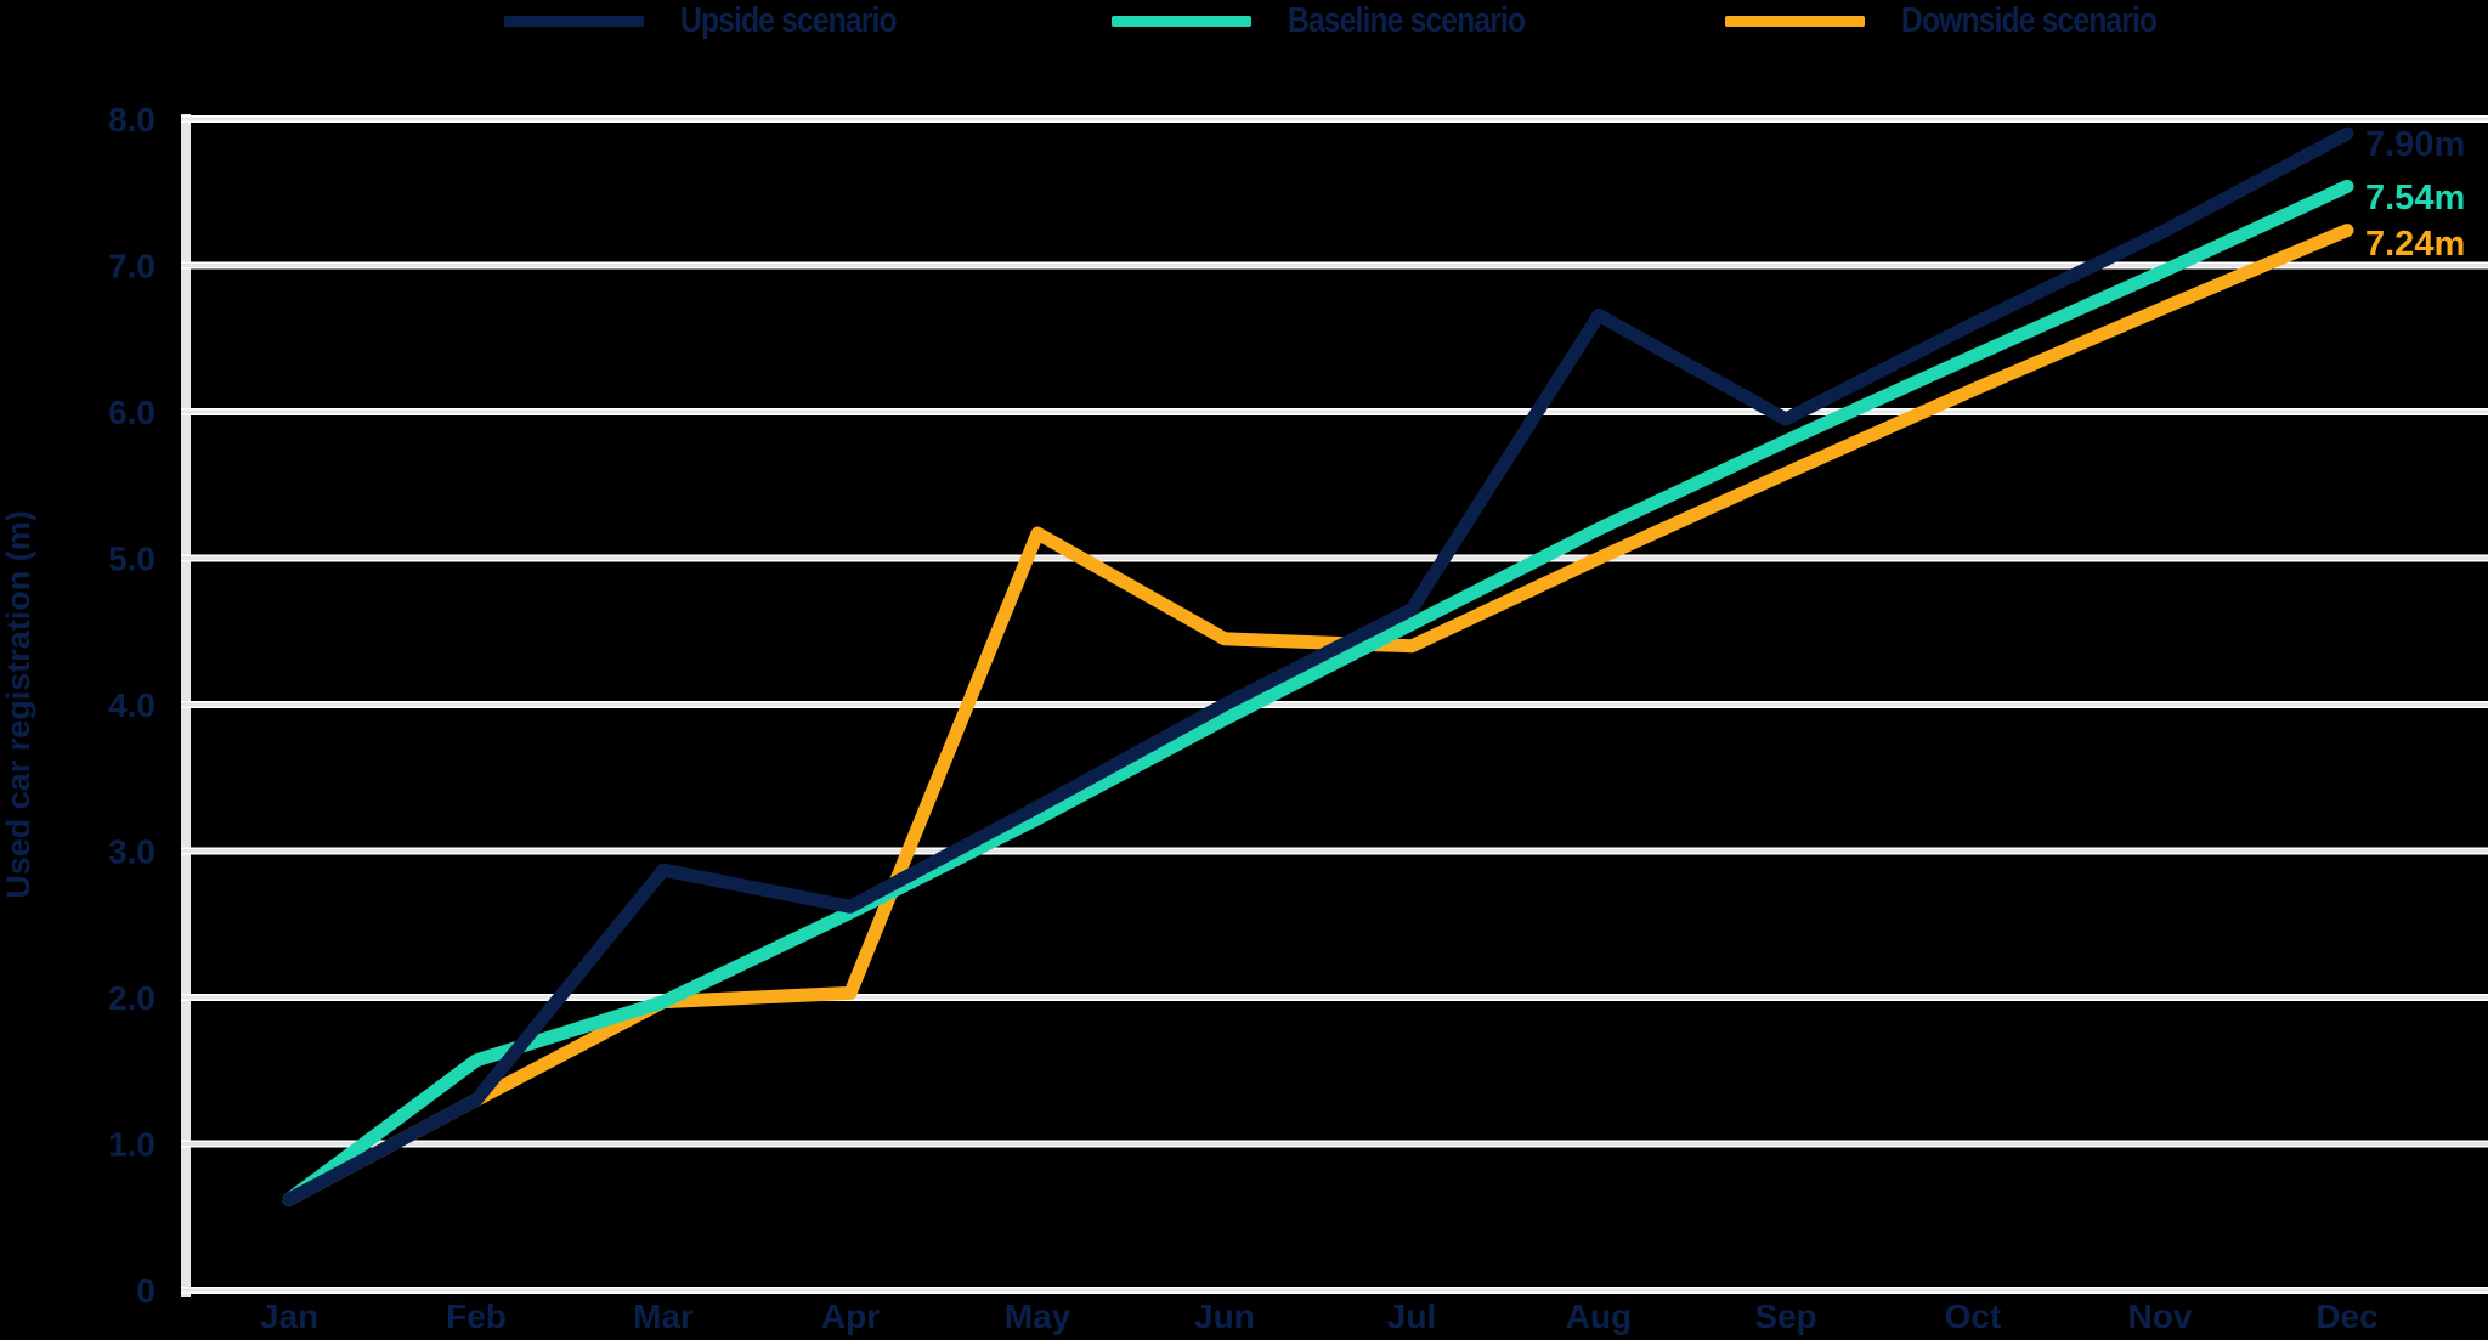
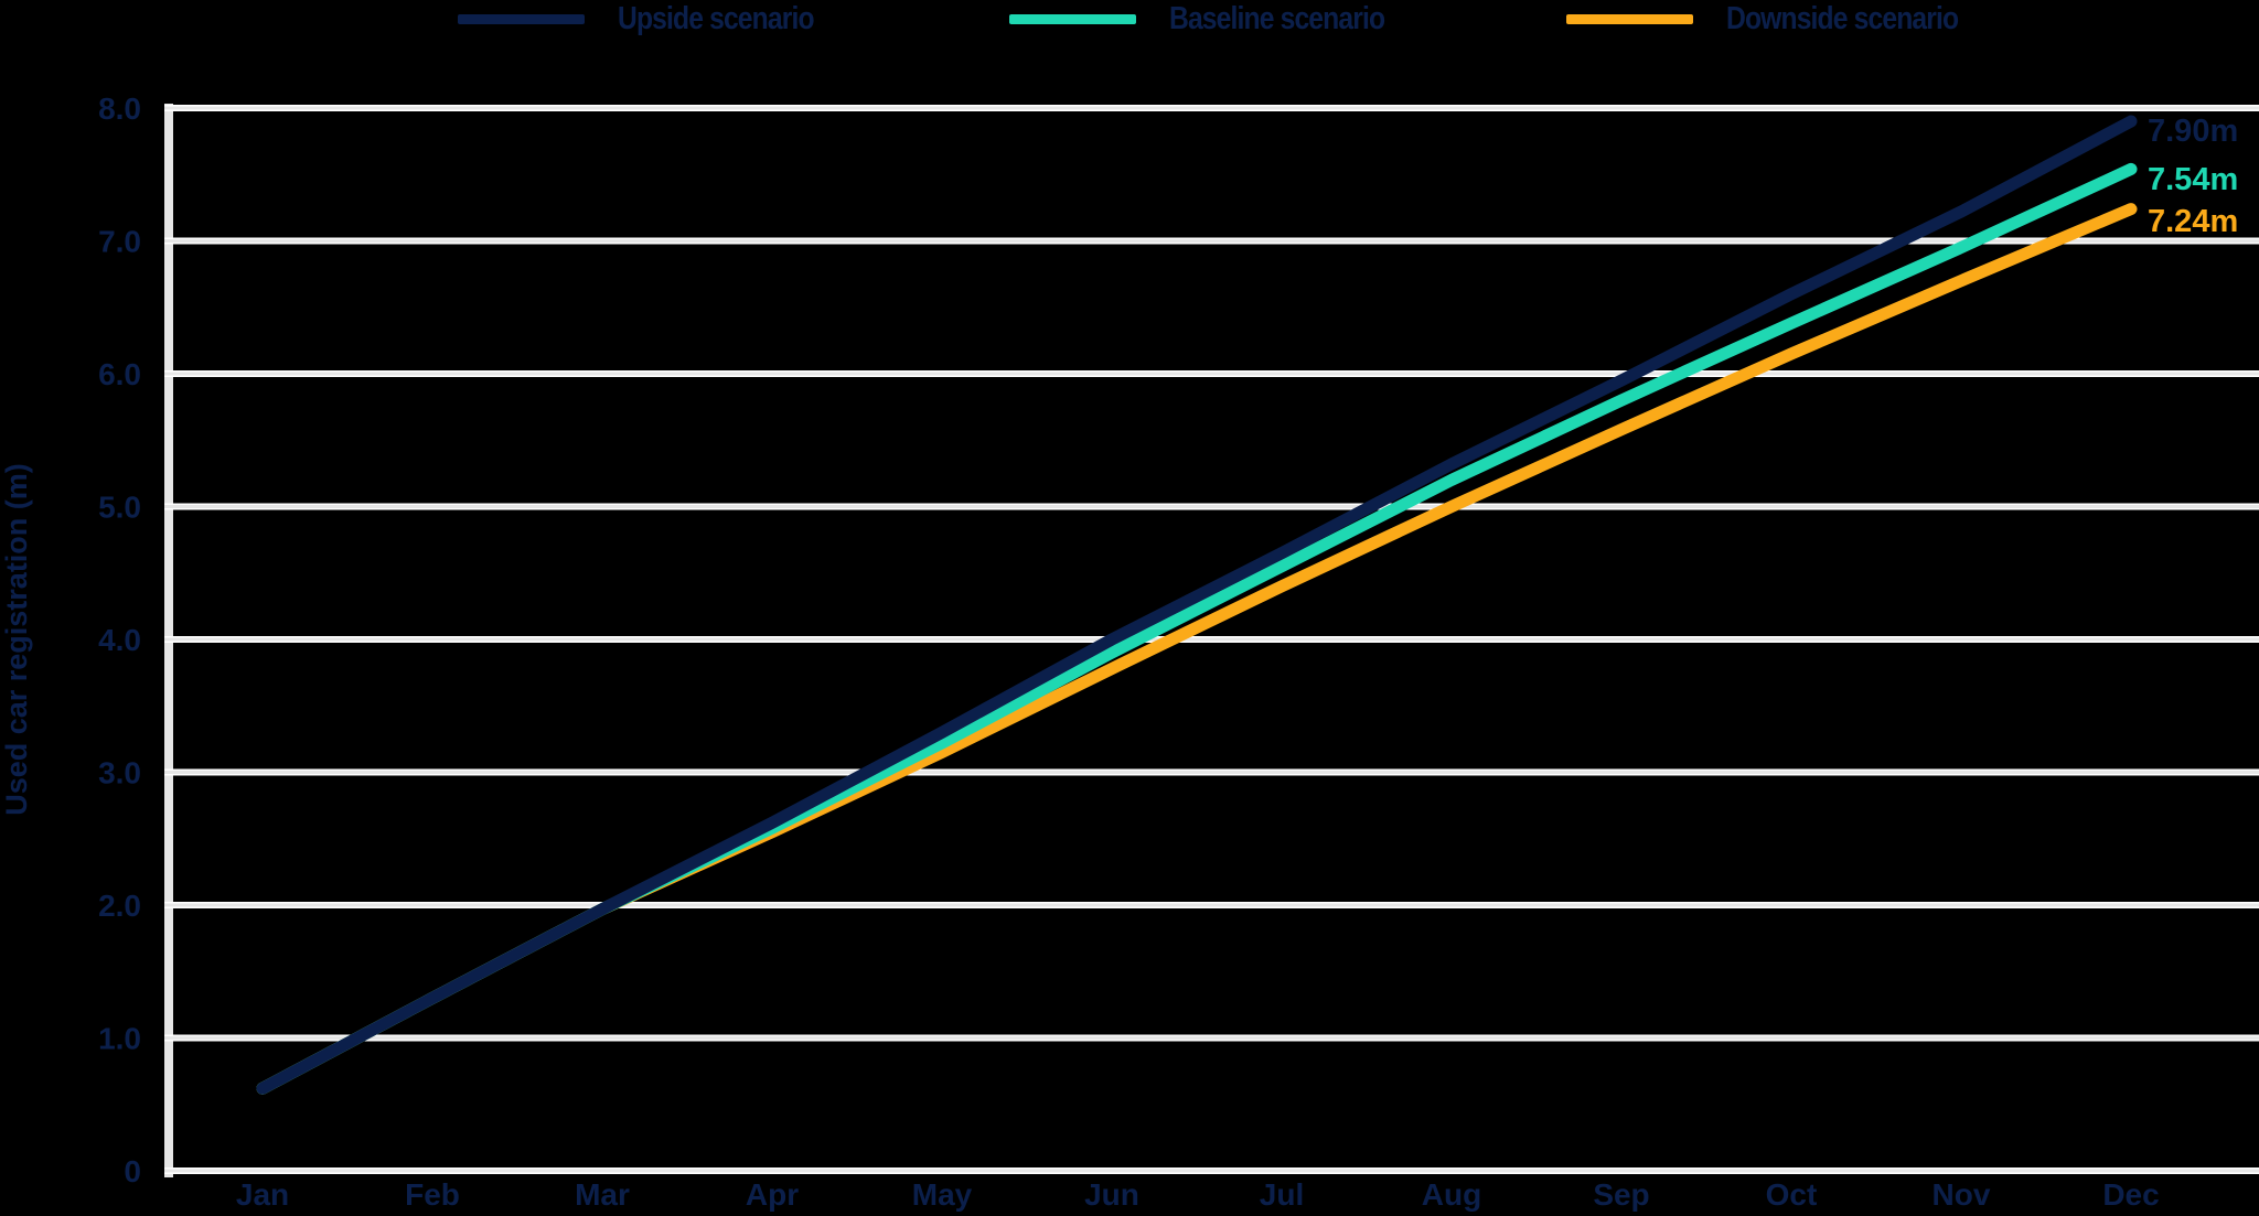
Baseline scenario/Feb: 1.57 -> 1.30
Upside scenario/Mar: 2.87 -> 1.97
Downside scenario/Apr: 2.03 -> 2.55
Downside scenario/May: 5.17 -> 3.15
Downside scenario/Jun: 4.45 -> 3.78
Upside scenario/Aug: 6.66 -> 5.32
